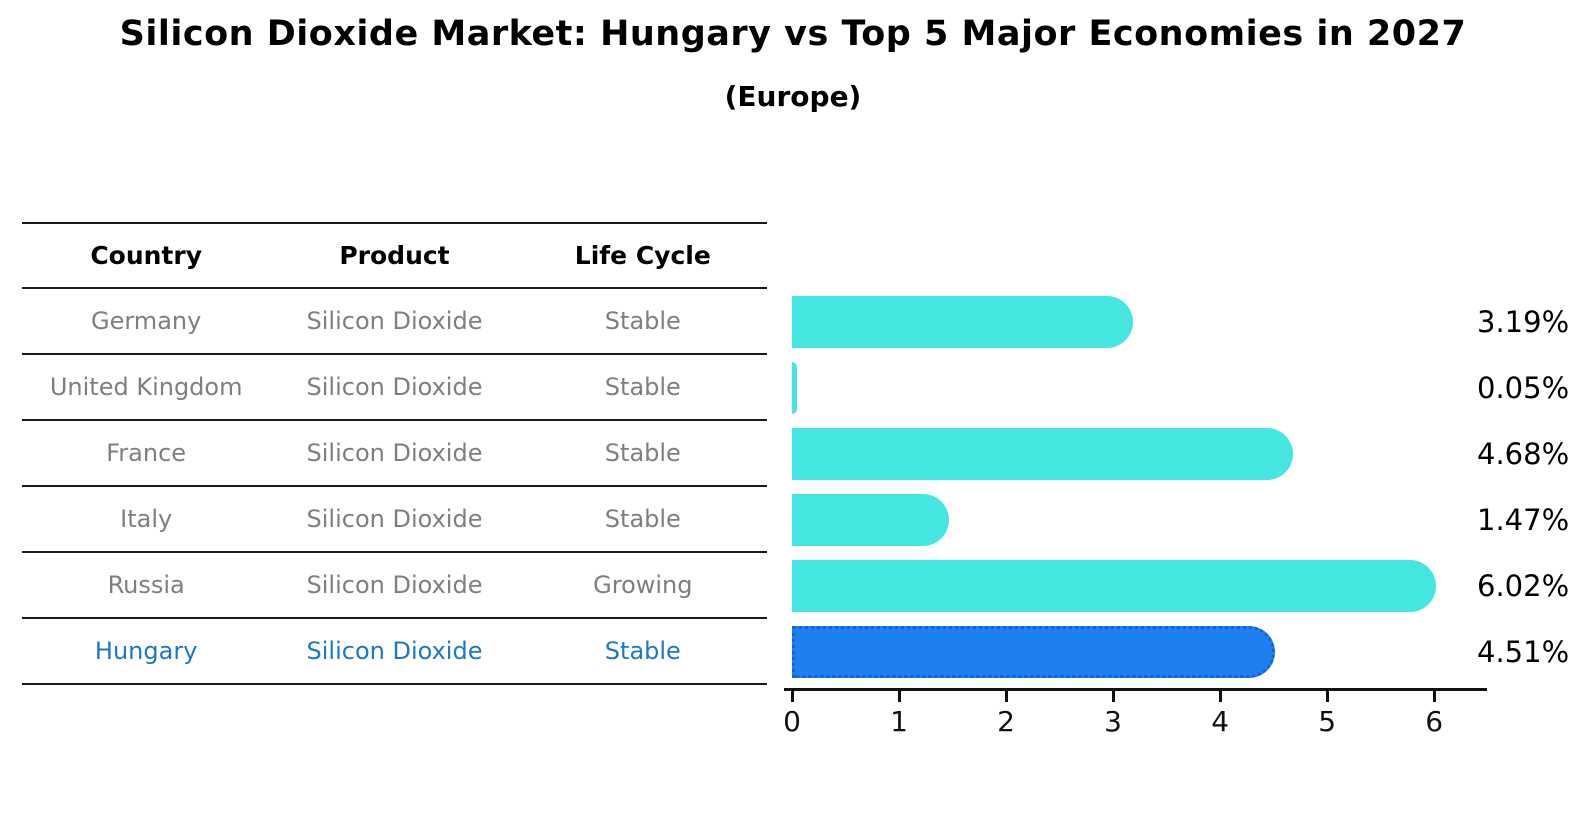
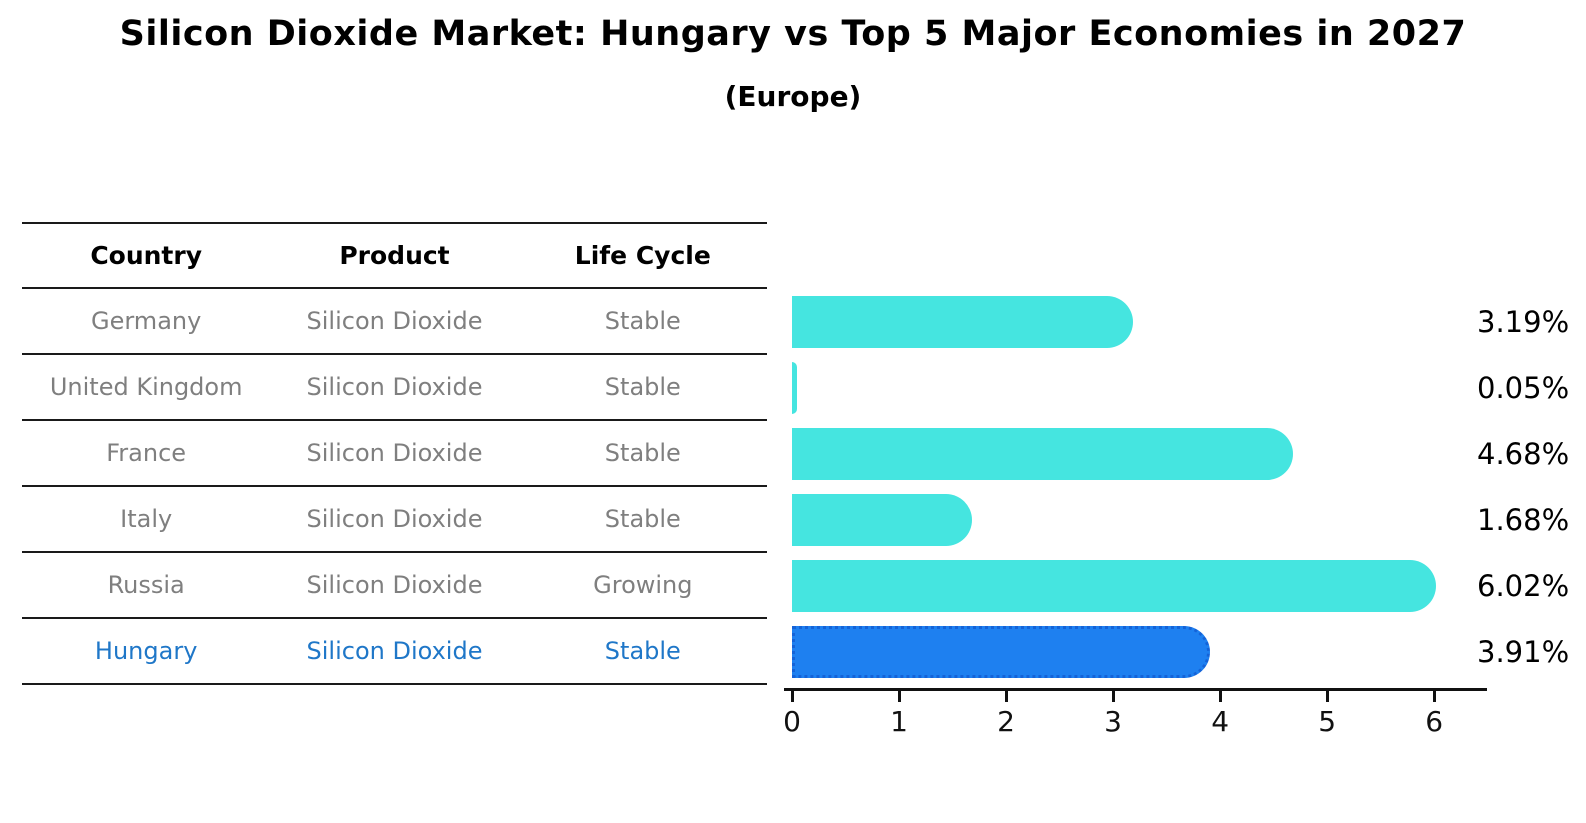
Italy: 1.47% -> 1.68%
Hungary: 4.51% -> 3.91%
